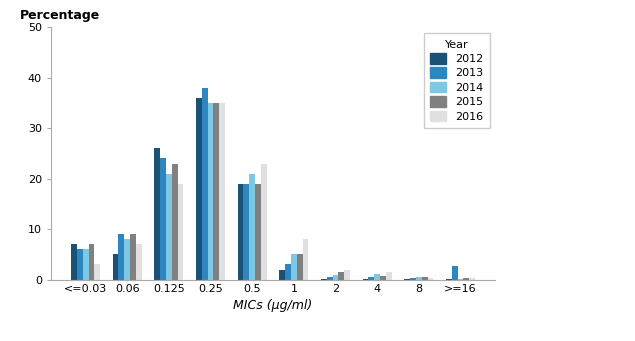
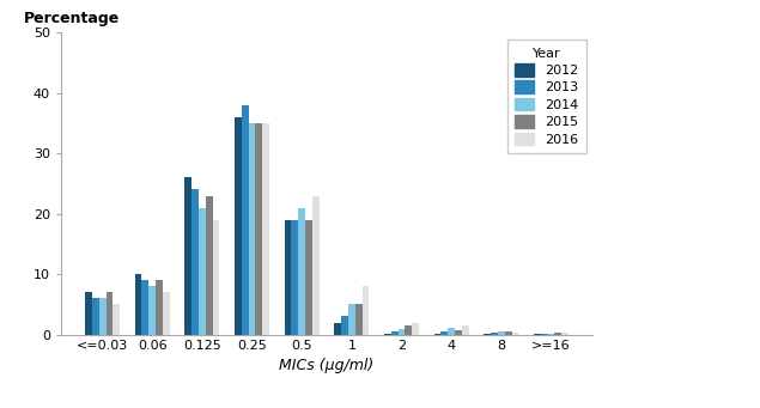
2016/<=0.03: 3.0 -> 5.0
2012/0.06: 5.0 -> 10.0
2013/>=16: 2.6 -> 0.2
